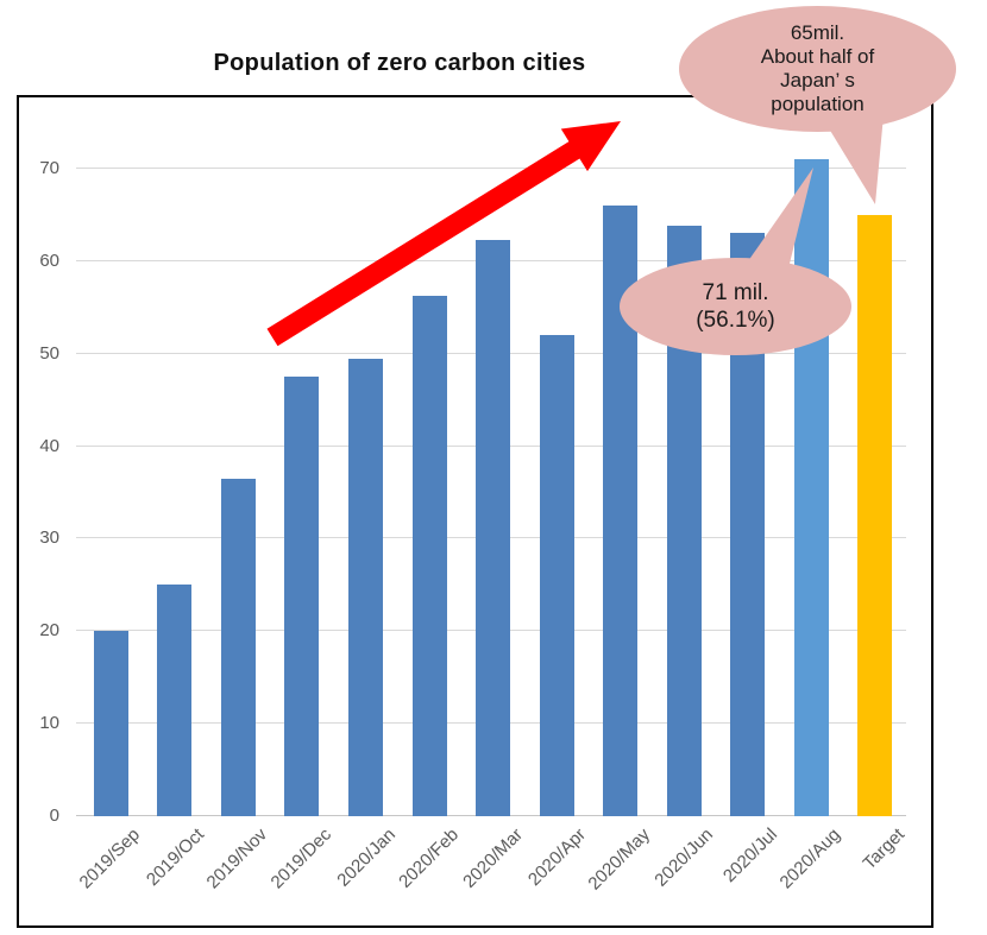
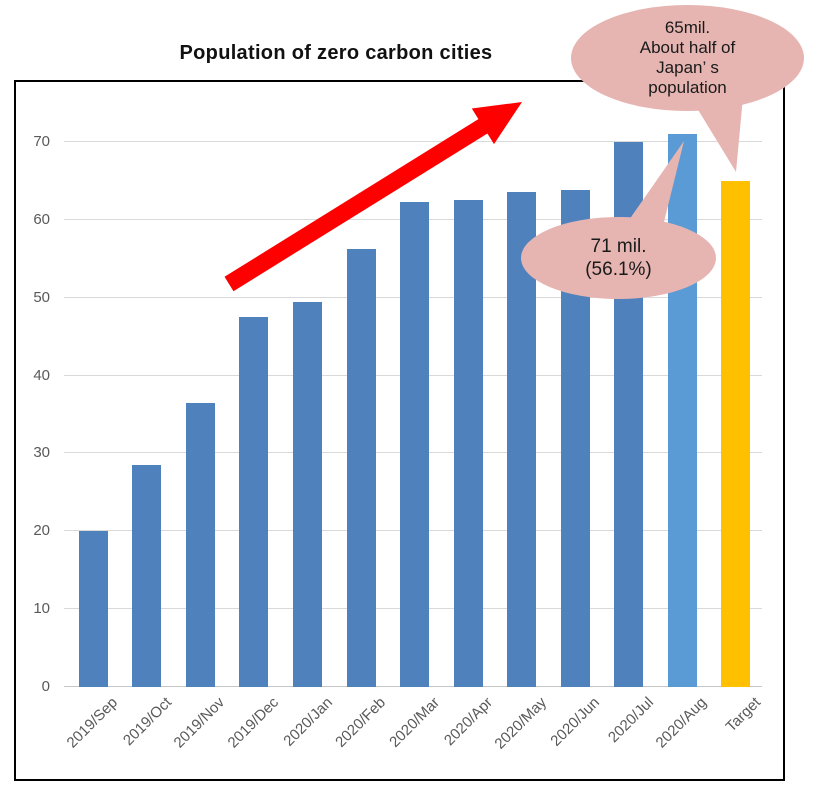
2019/Oct: 25 -> 28
2020/Apr: 52 -> 62
2020/May: 66 -> 64
2020/Jul: 63 -> 70
